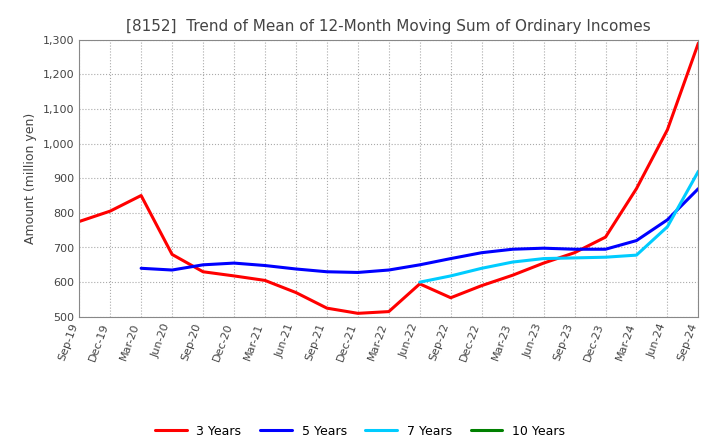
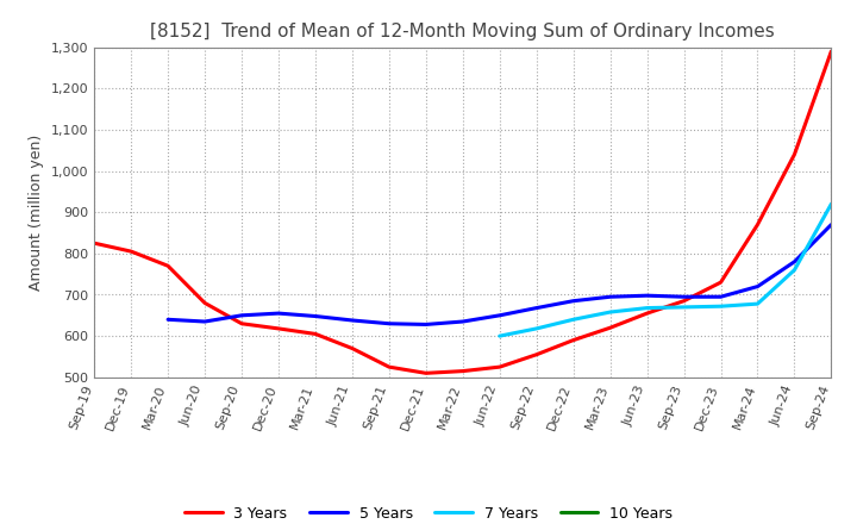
3 Years/Sep-19: 775 -> 825
3 Years/Mar-20: 850 -> 770
3 Years/Jun-22: 595 -> 525
